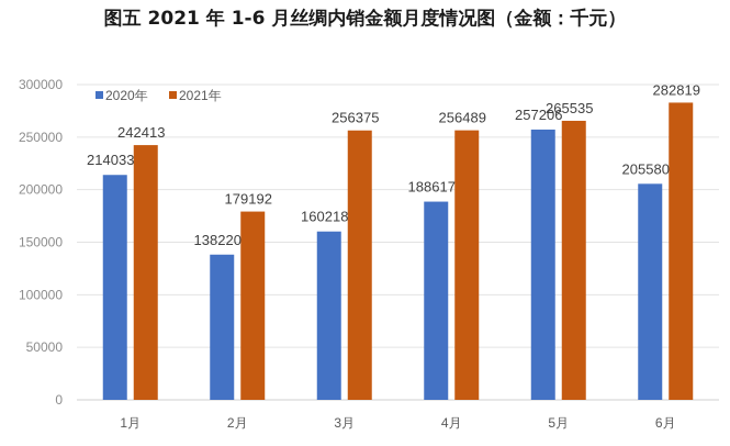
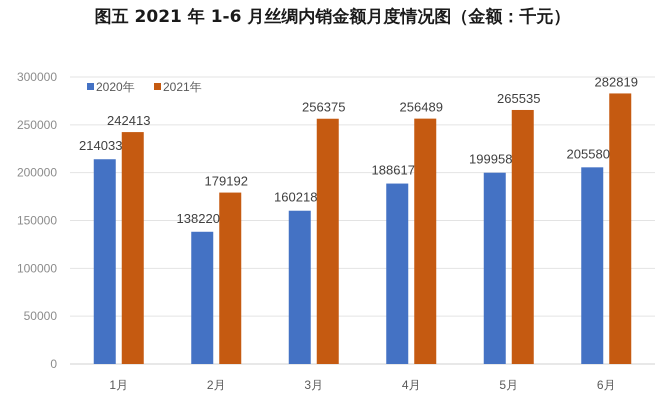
2020年/5月: 257206 -> 199958
